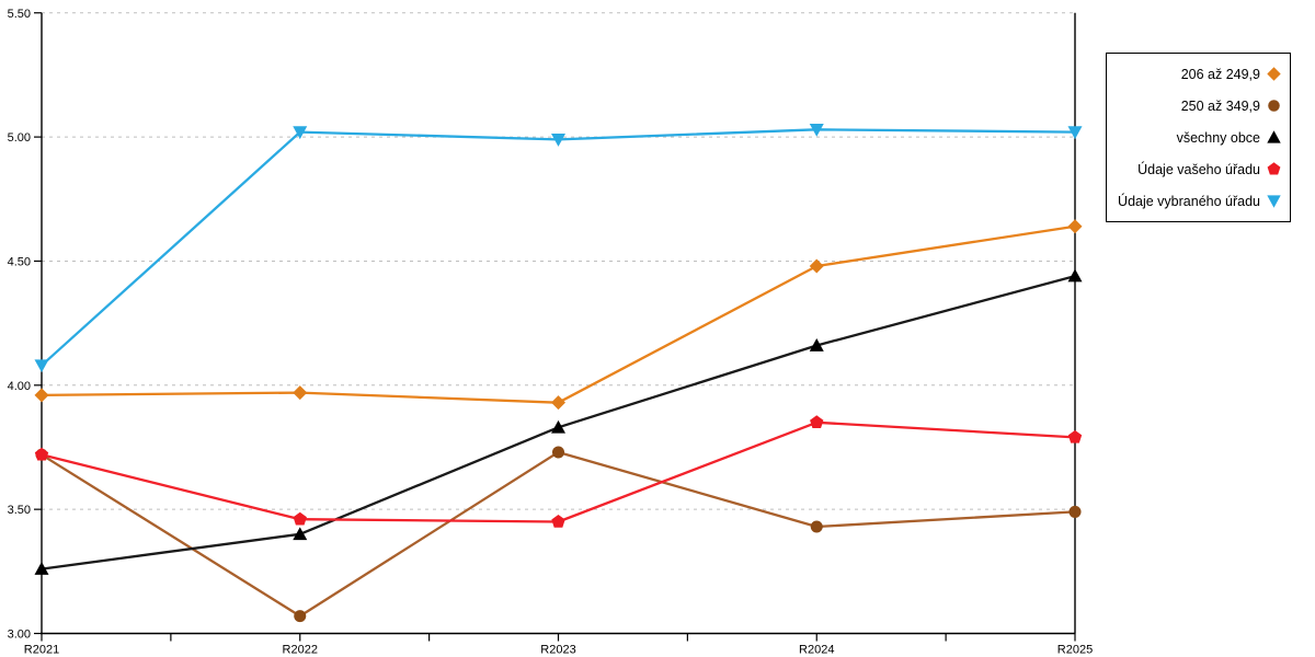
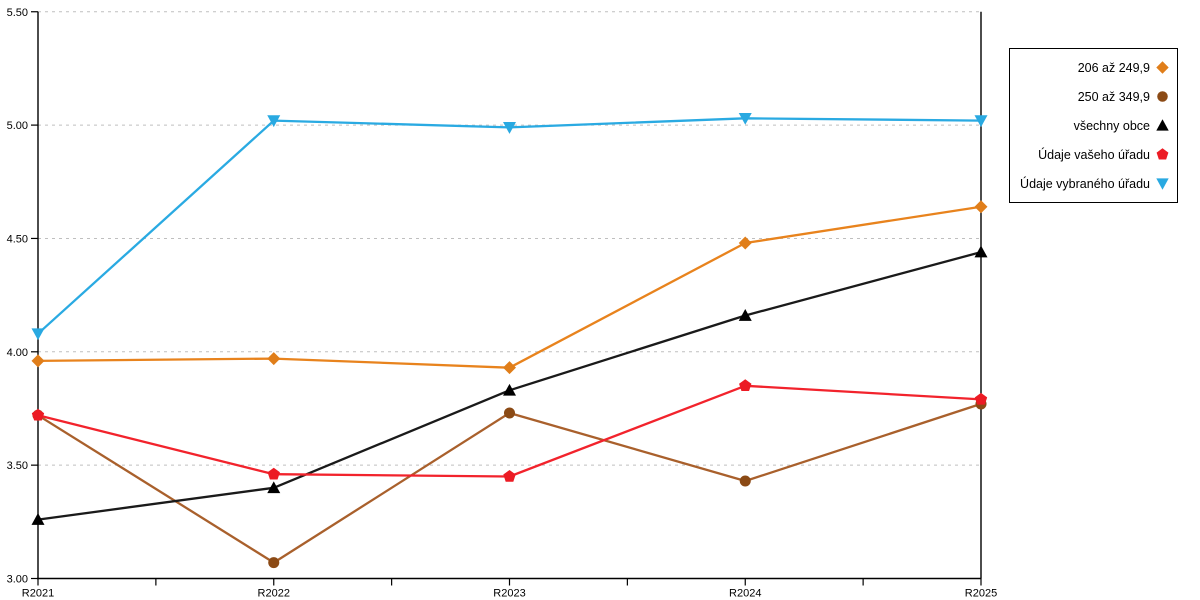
250 až 349,9/R2025: 3.49 -> 3.77
